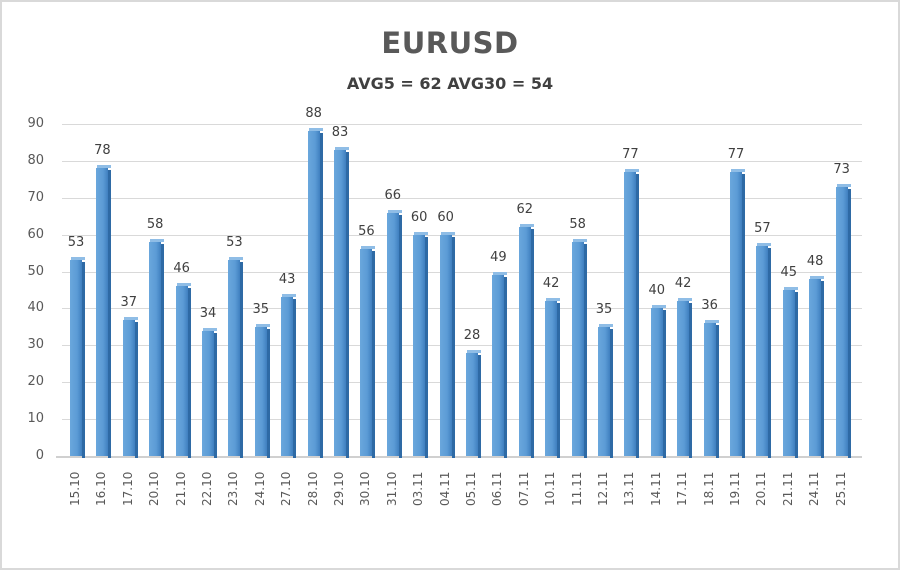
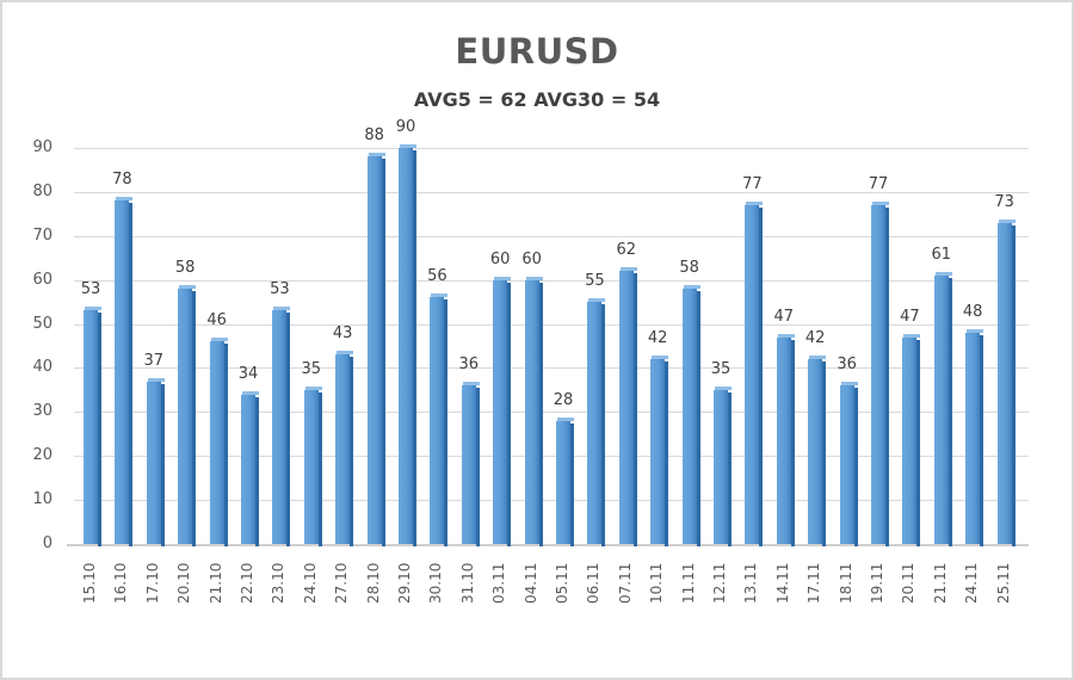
29.10: 83 -> 90
31.10: 66 -> 36
06.11: 49 -> 55
14.11: 40 -> 47
20.11: 57 -> 47
21.11: 45 -> 61
